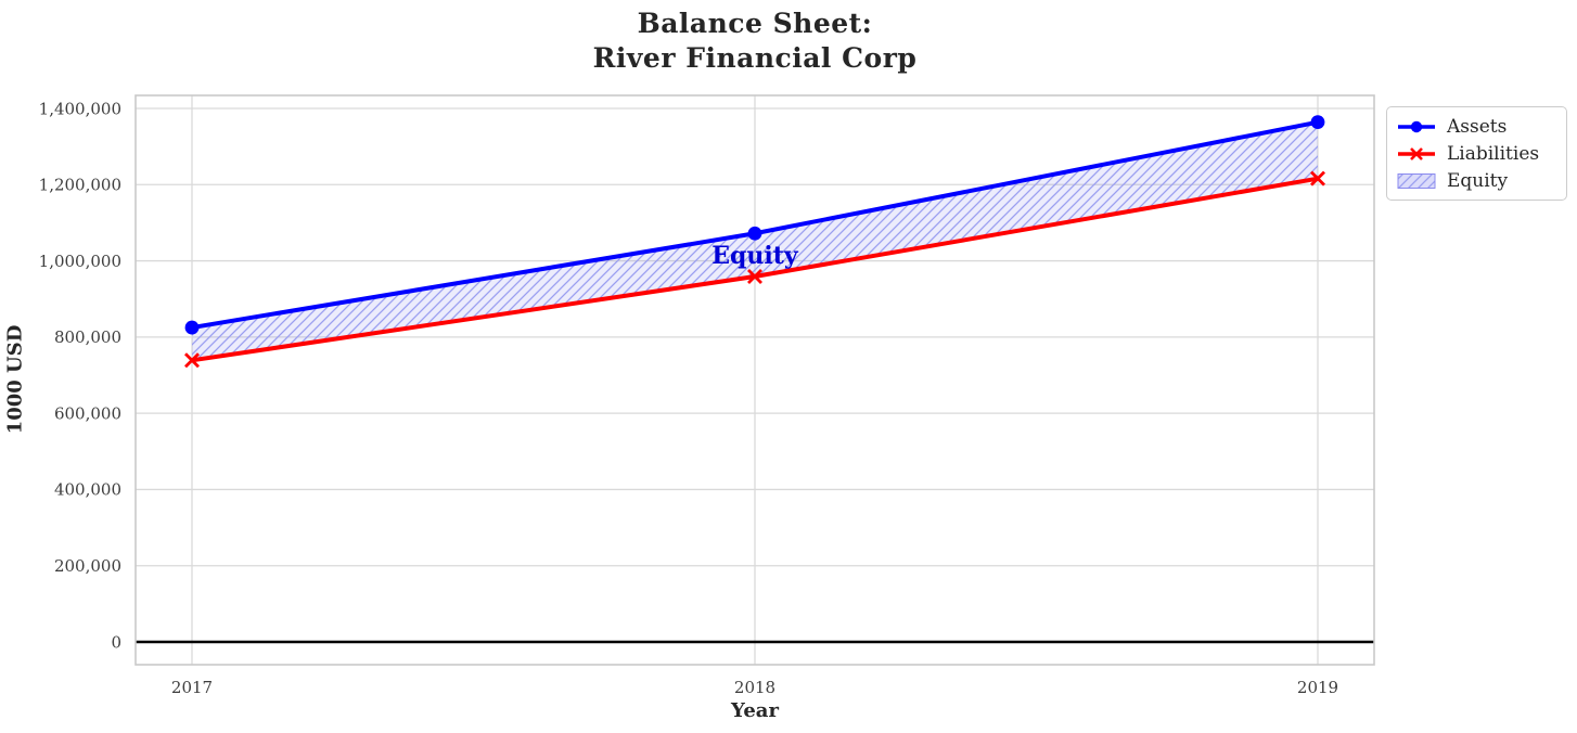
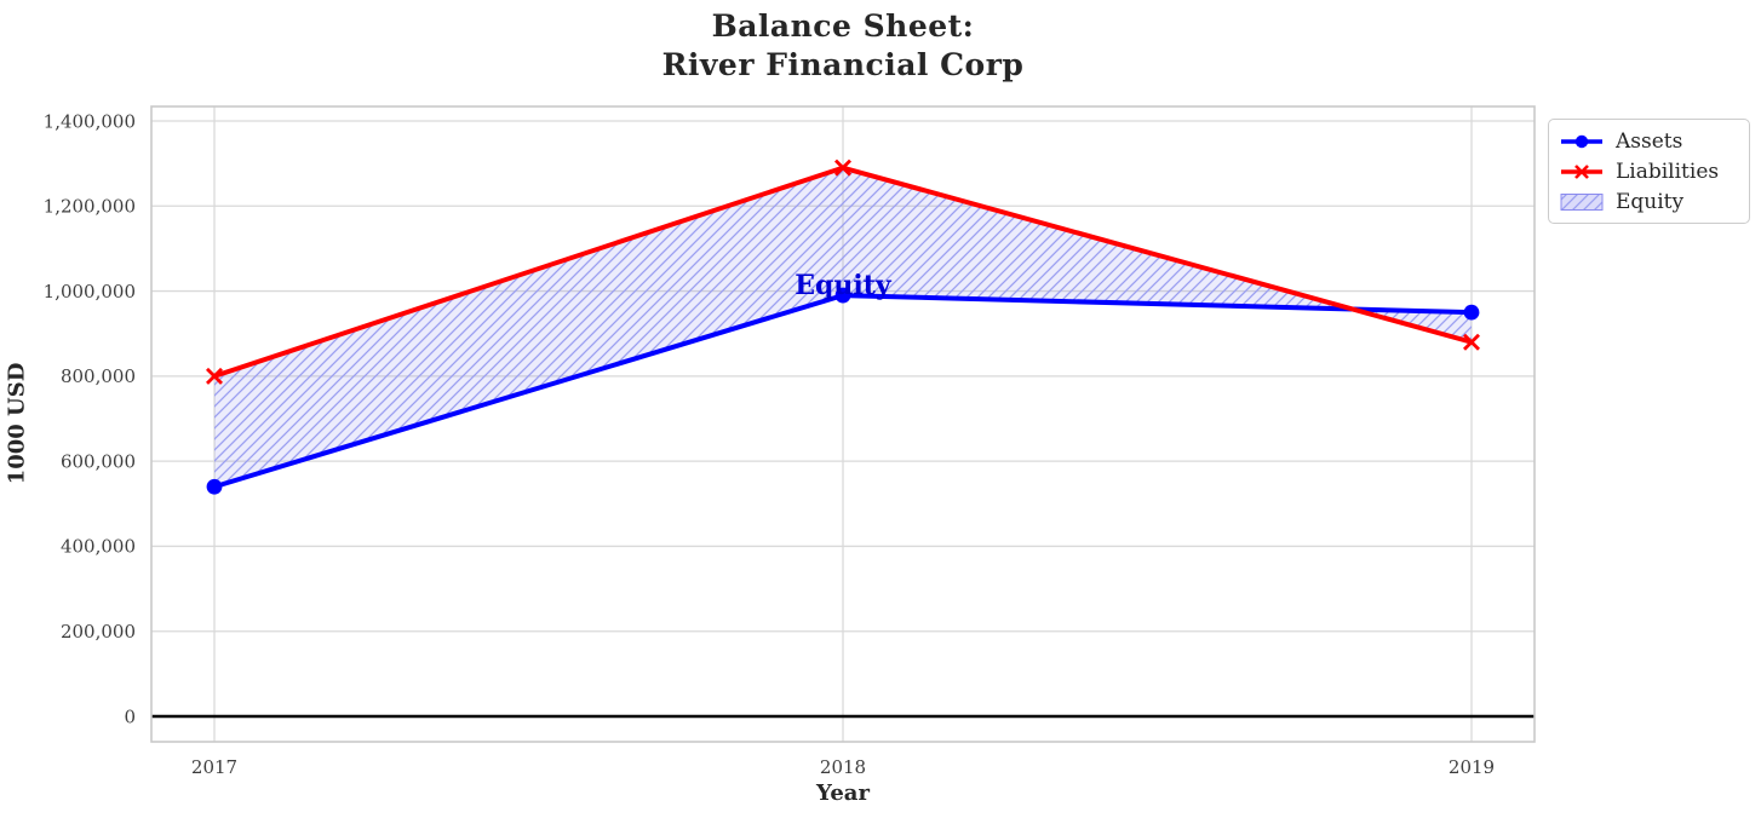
Assets/2017: 820000 -> 540000
Liabilities/2017: 740000 -> 800000
Assets/2018: 1070000 -> 990000
Liabilities/2018: 960000 -> 1290000
Assets/2019: 1360000 -> 950000
Liabilities/2019: 1220000 -> 880000
